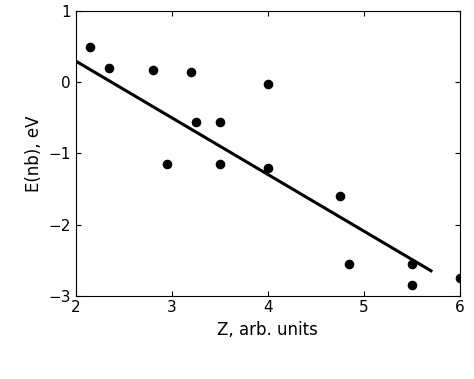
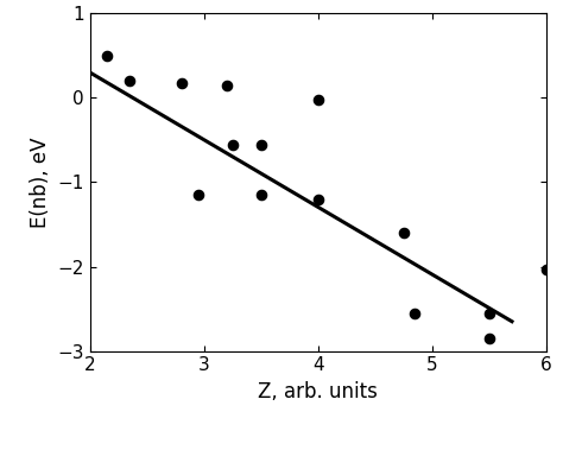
6: -2.75 -> -2.04
